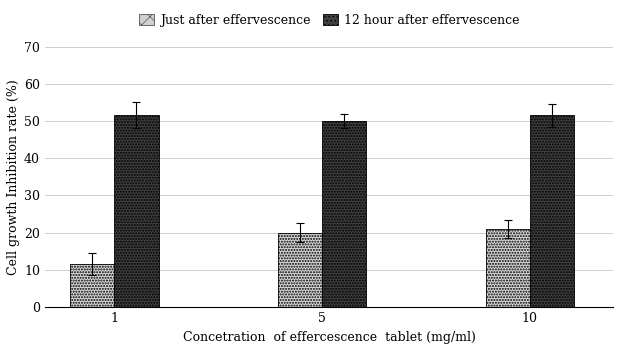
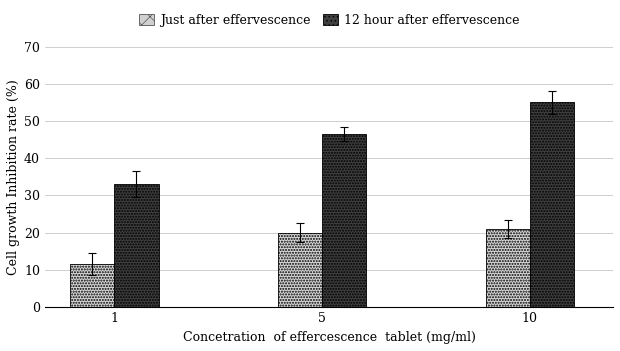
12 hour after effervescence/1: 51.5 -> 33.0
12 hour after effervescence/5: 50.0 -> 46.5
12 hour after effervescence/10: 51.5 -> 55.0
